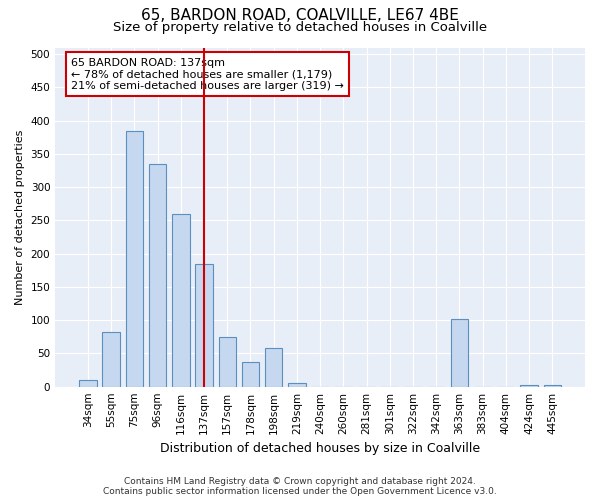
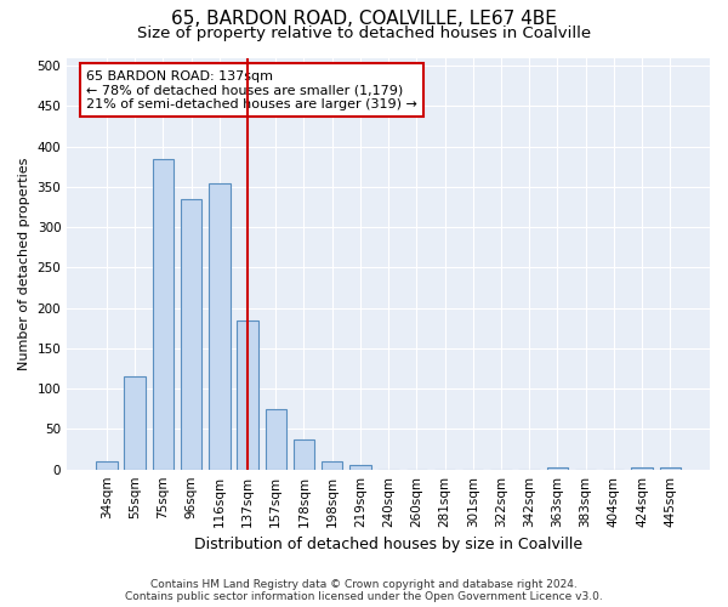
55sqm: 82 -> 115
116sqm: 260 -> 355
198sqm: 58 -> 10
363sqm: 102 -> 2
